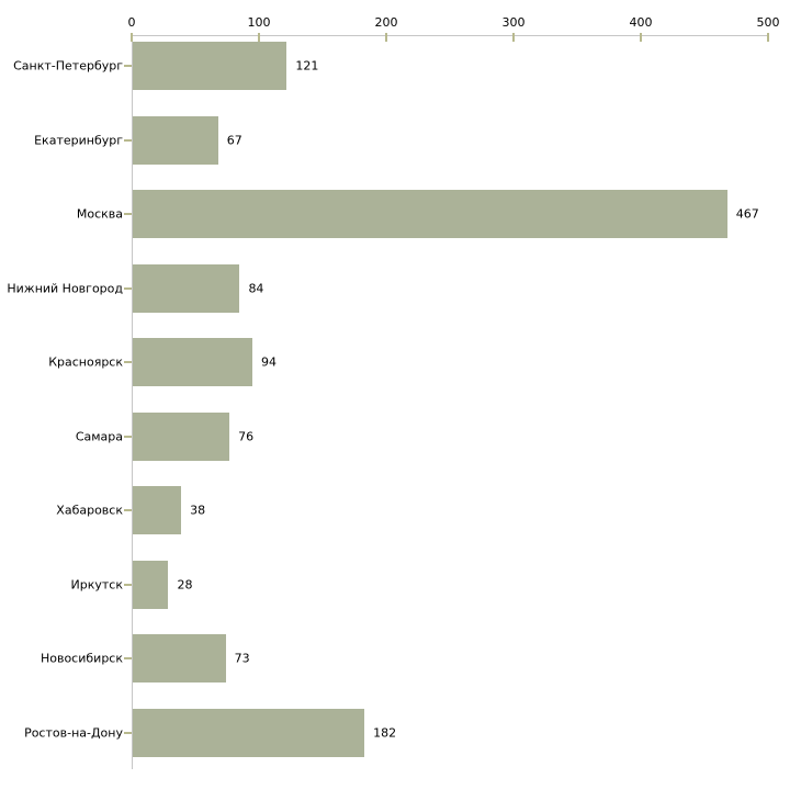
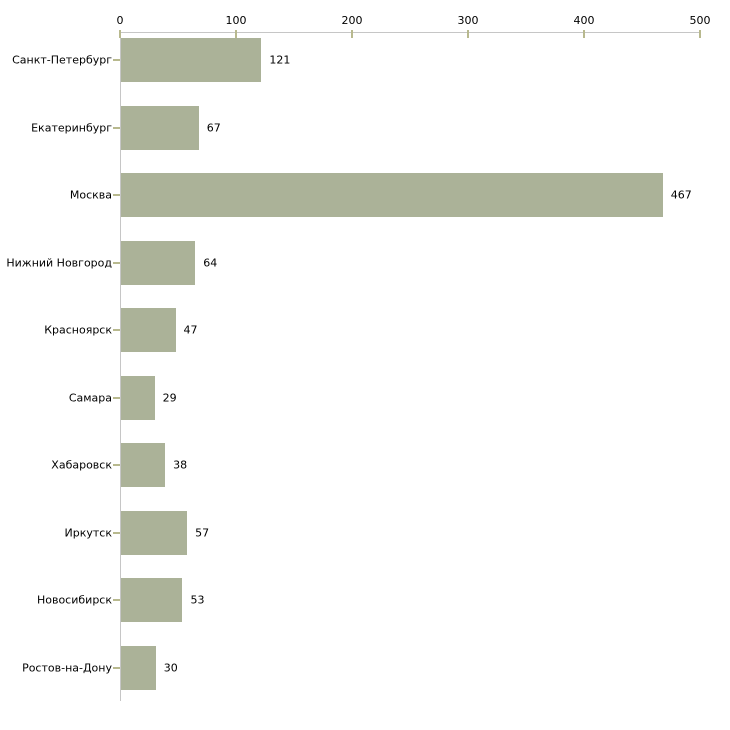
Нижний Новгород: 84 -> 64
Красноярск: 94 -> 47
Самара: 76 -> 29
Иркутск: 28 -> 57
Новосибирск: 73 -> 53
Ростов-на-Дону: 182 -> 30
